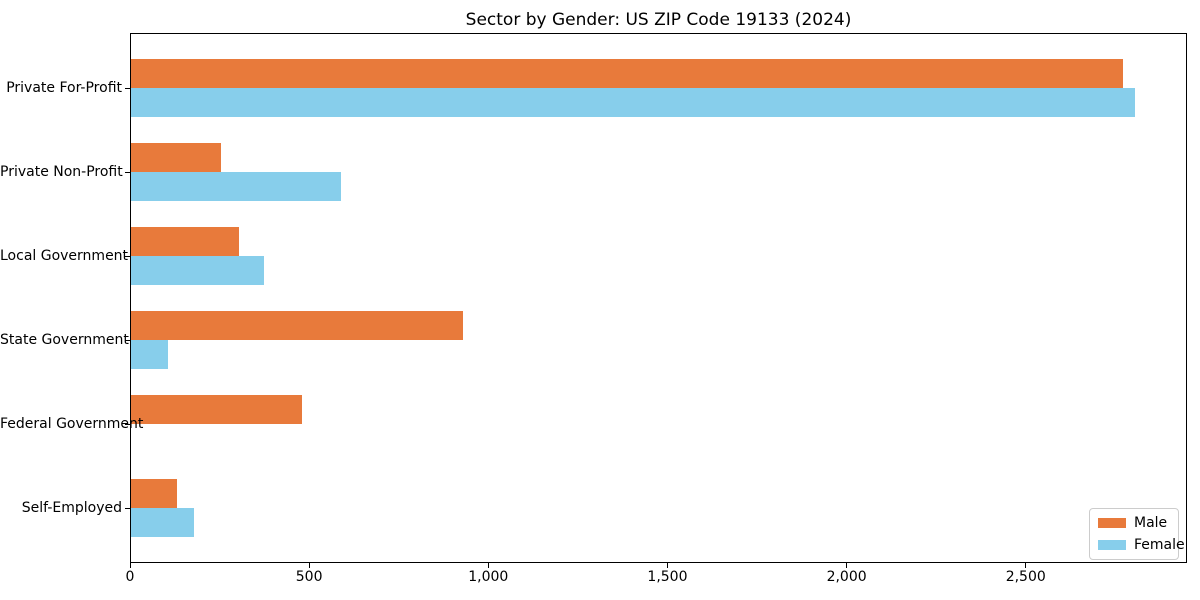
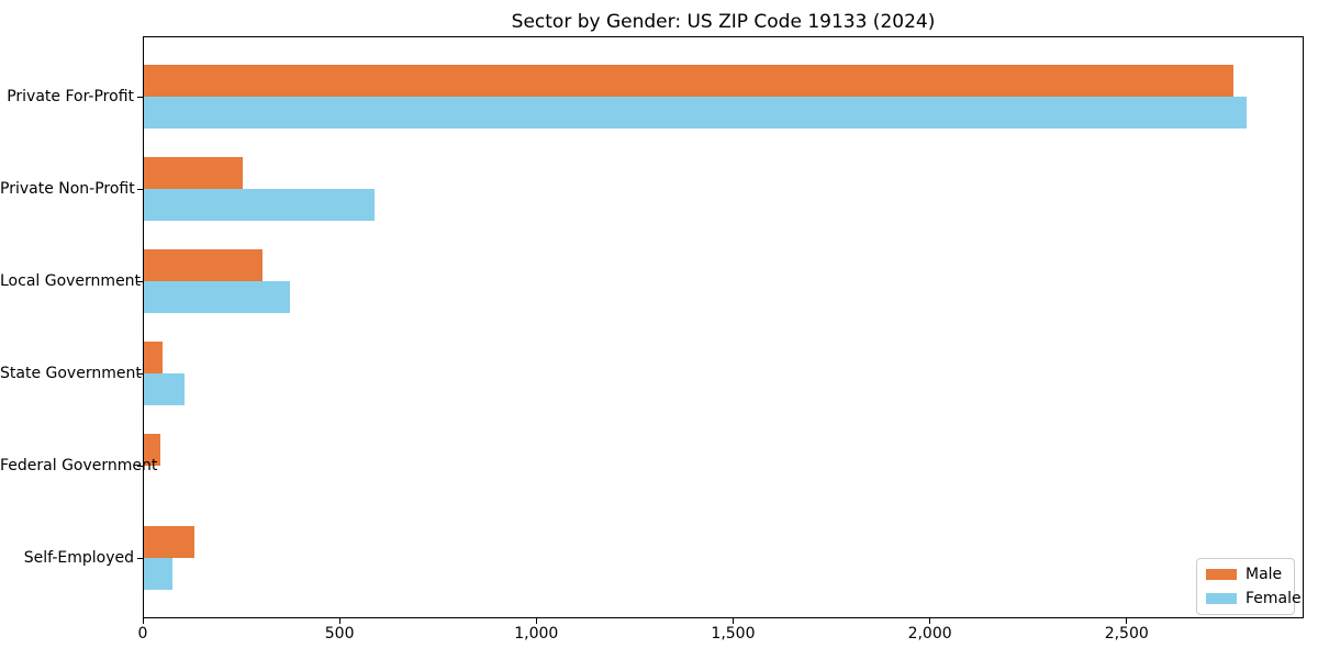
Male/State Government: 930 -> 50
Male/Federal Government: 480 -> 40
Female/Self-Employed: 180 -> 80
